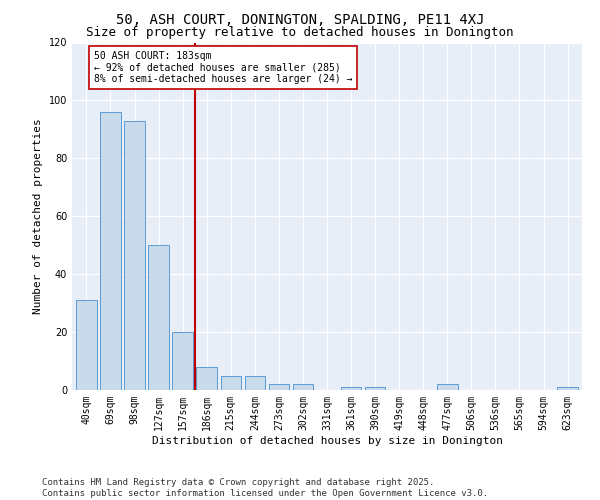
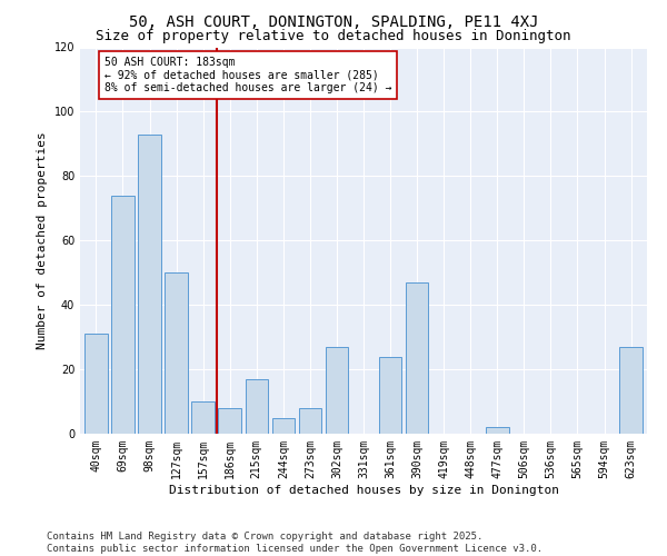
69sqm: 96 -> 74
157sqm: 20 -> 10
215sqm: 5 -> 17
273sqm: 2 -> 8
302sqm: 2 -> 27
361sqm: 1 -> 24
390sqm: 1 -> 47
623sqm: 1 -> 27
